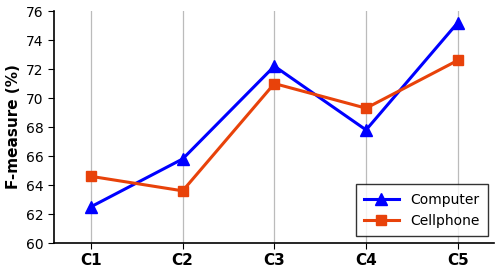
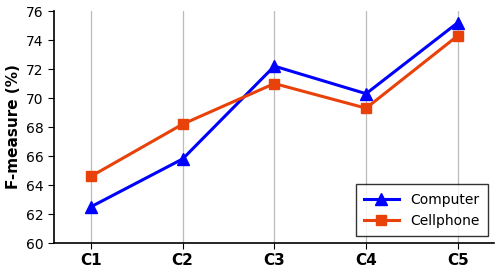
Cellphone/C2: 63.6 -> 68.2
Computer/C4: 67.8 -> 70.3
Cellphone/C5: 72.6 -> 74.3
